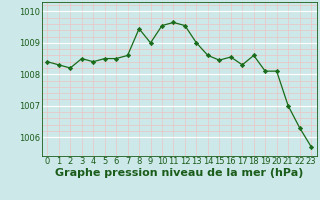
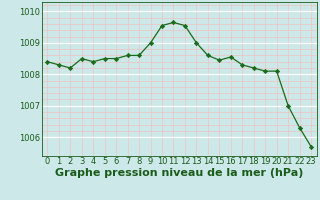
8: 1009.45 -> 1008.60
18: 1008.60 -> 1008.20
